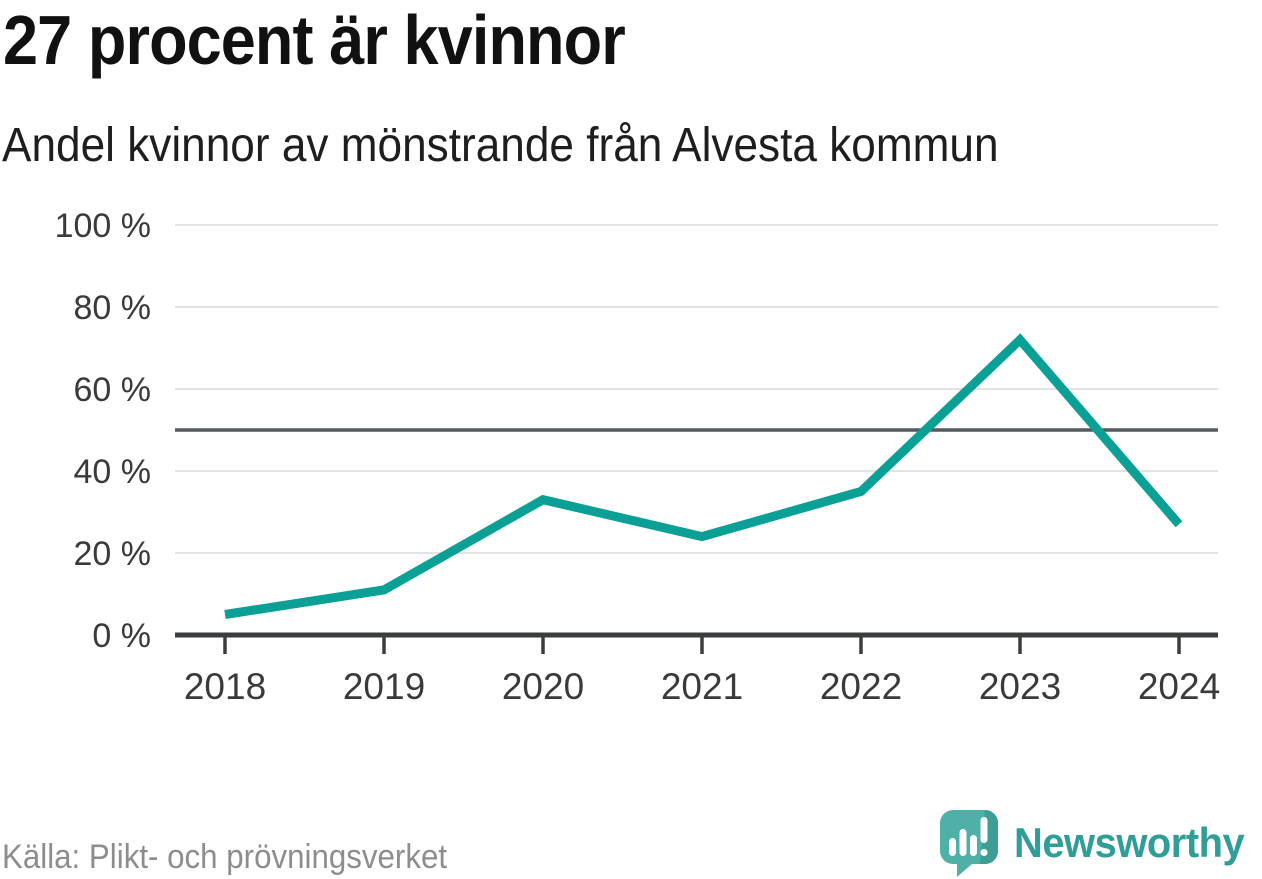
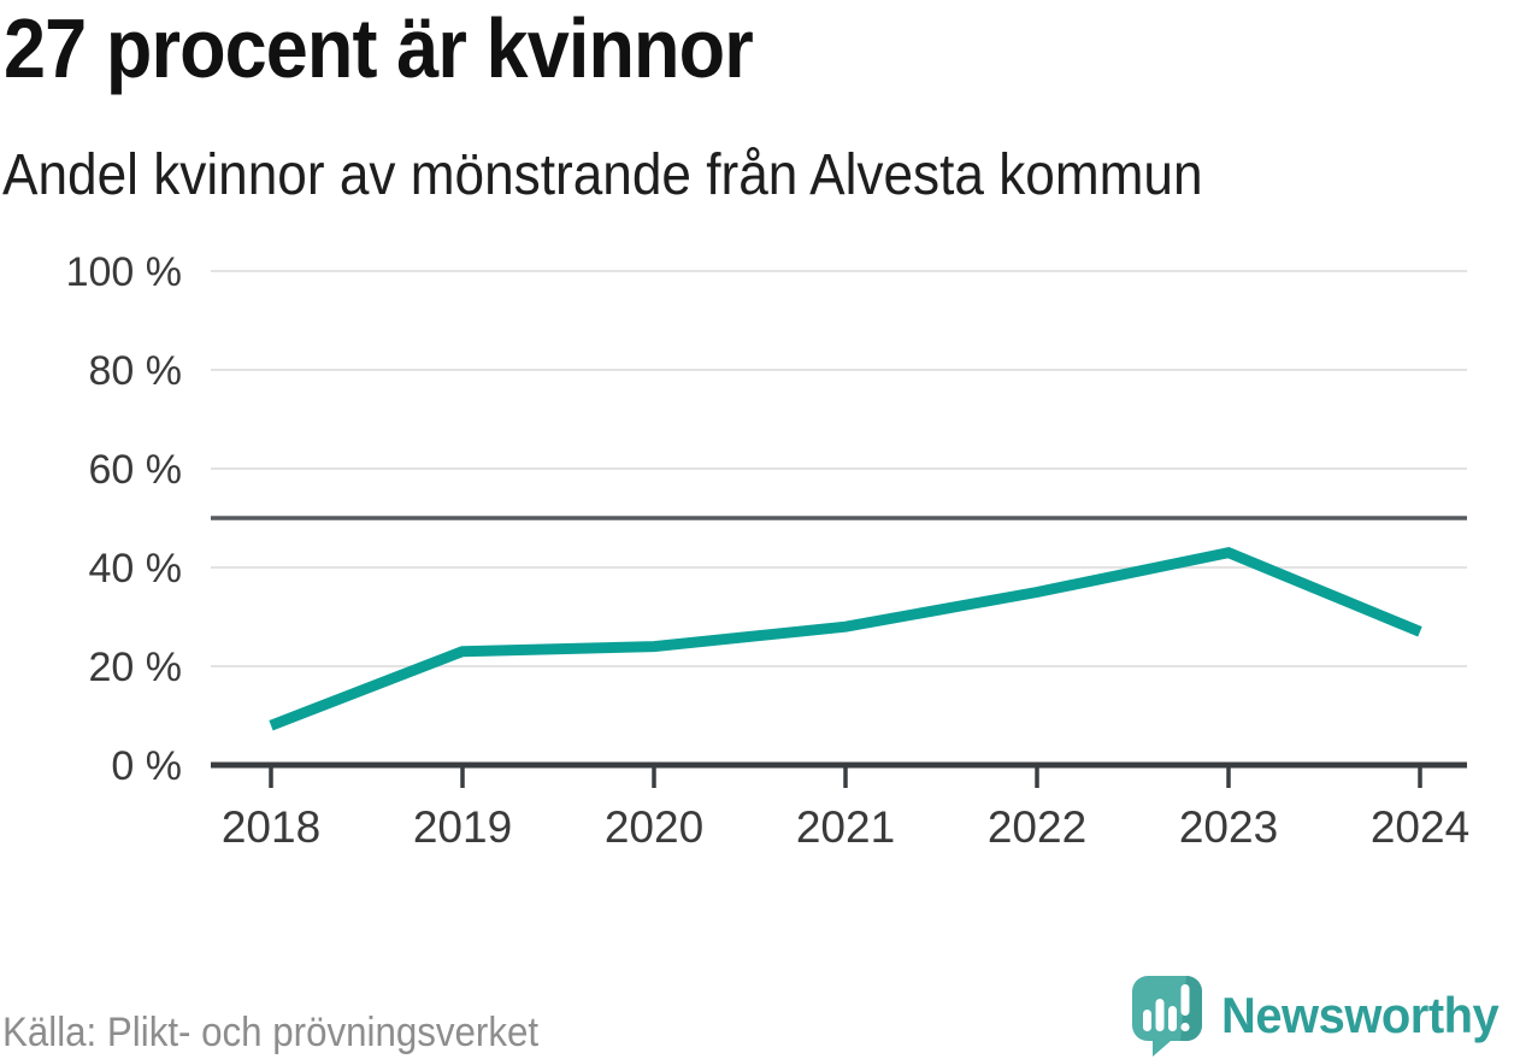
2018: 5% -> 8%
2019: 11% -> 23%
2020: 33% -> 24%
2021: 24% -> 28%
2023: 72% -> 43%
